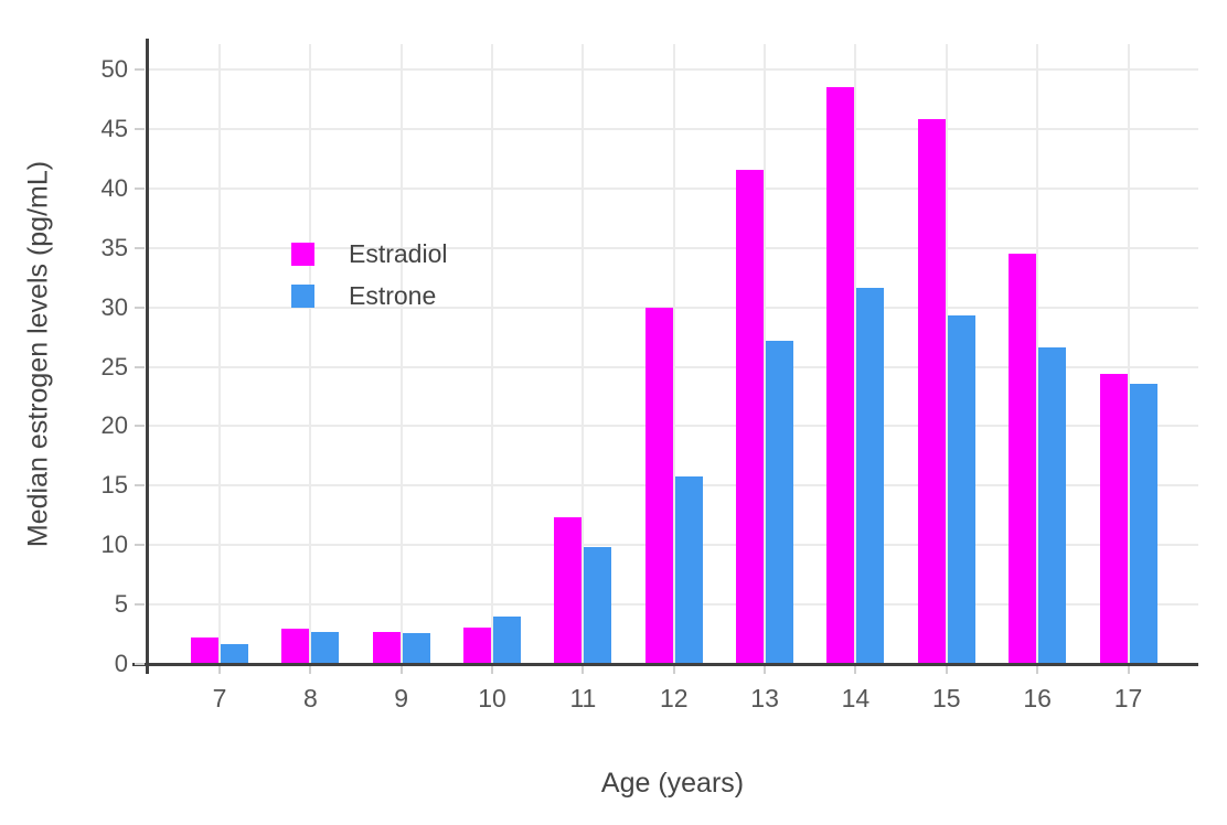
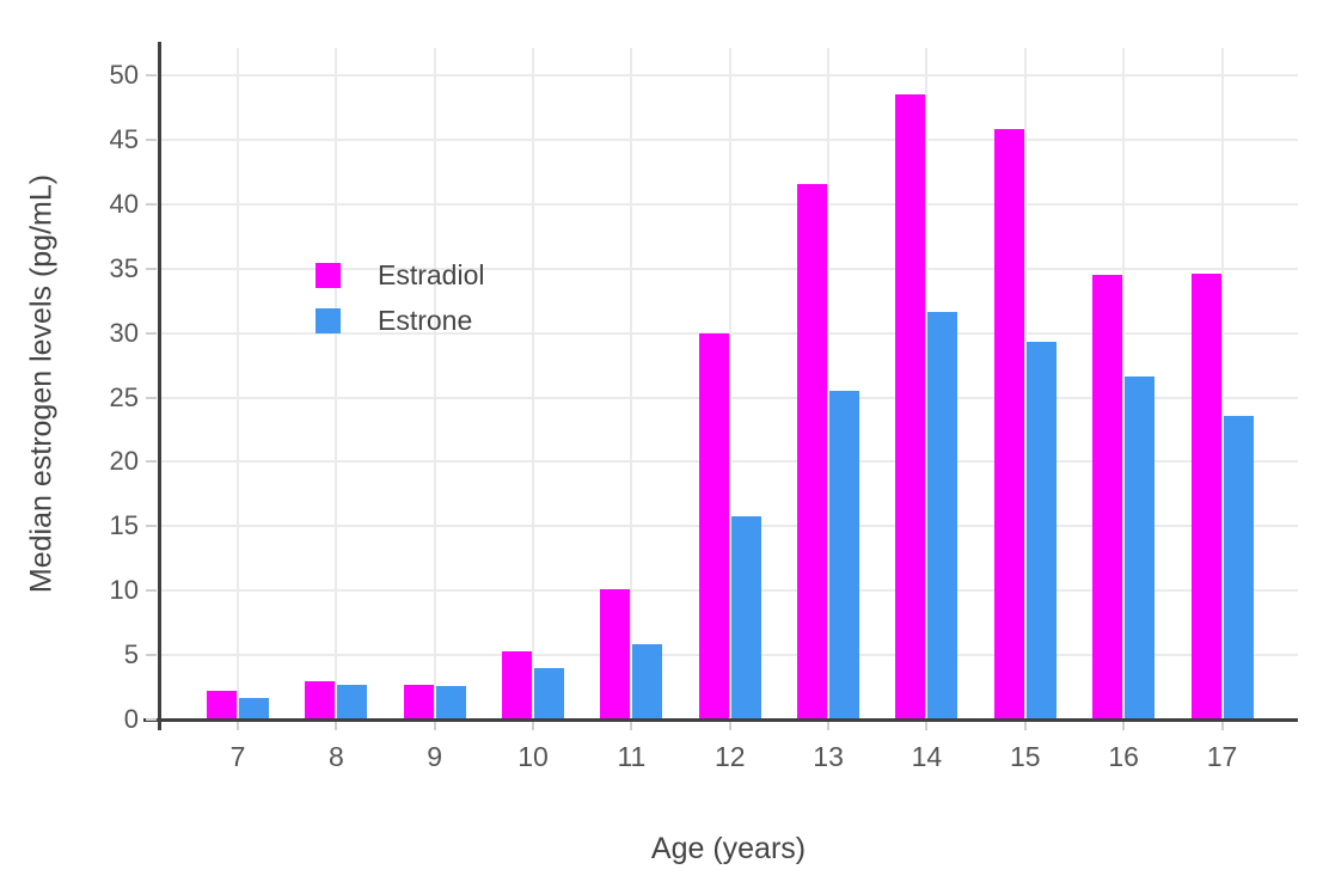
Estradiol/10: 3.1 -> 5.3
Estradiol/11: 12.3 -> 10.1
Estrone/11: 9.8 -> 5.8
Estrone/13: 27.2 -> 25.5
Estradiol/17: 24.4 -> 34.6
